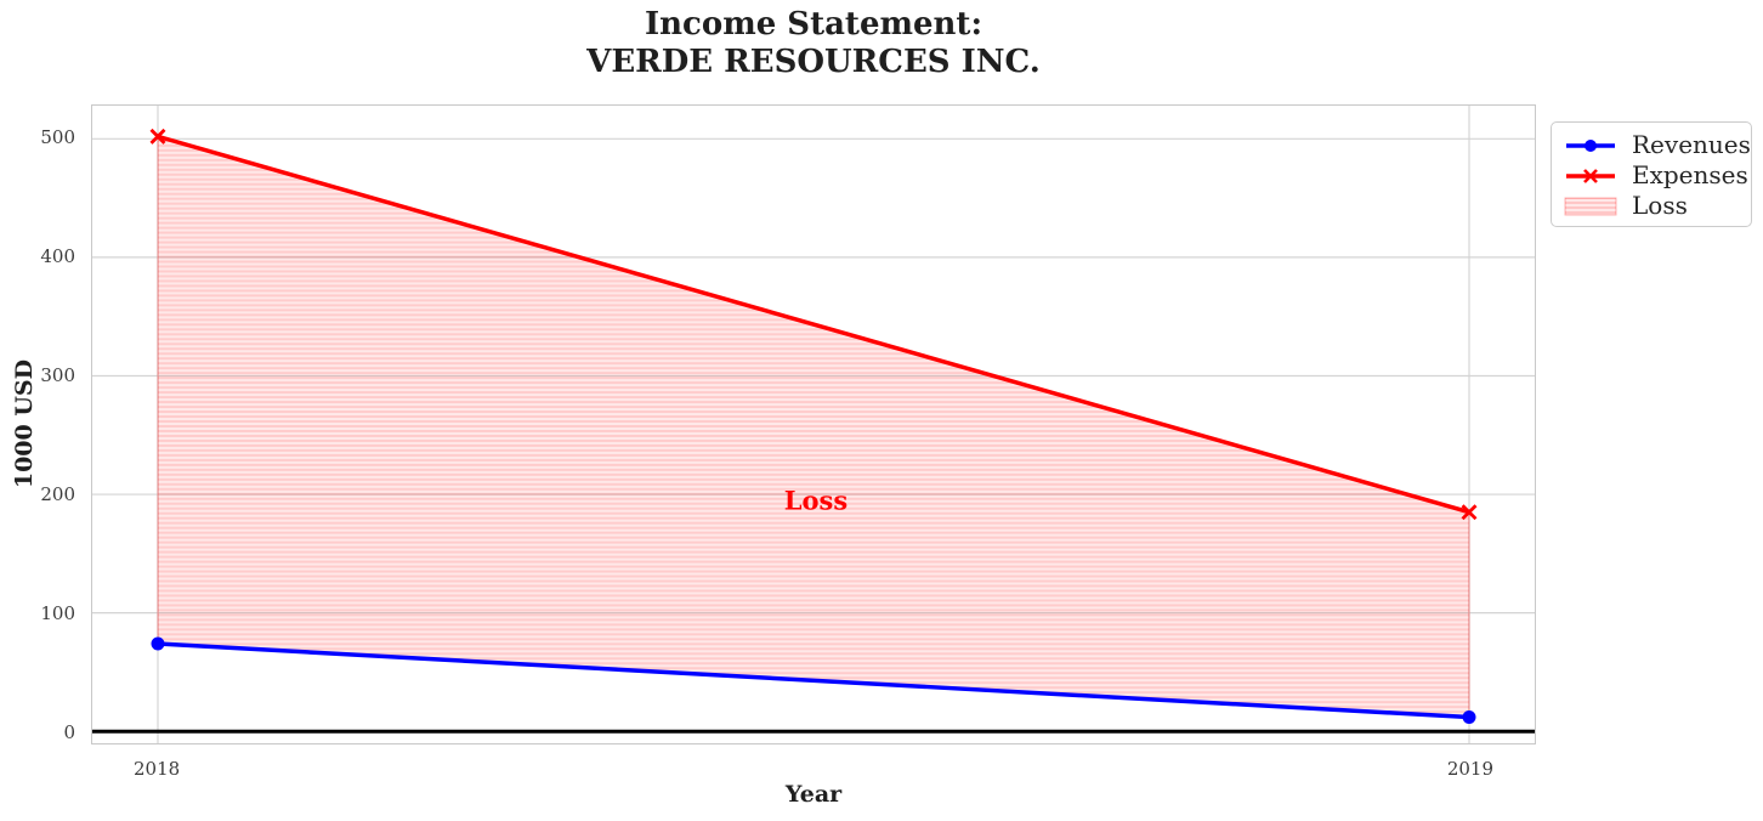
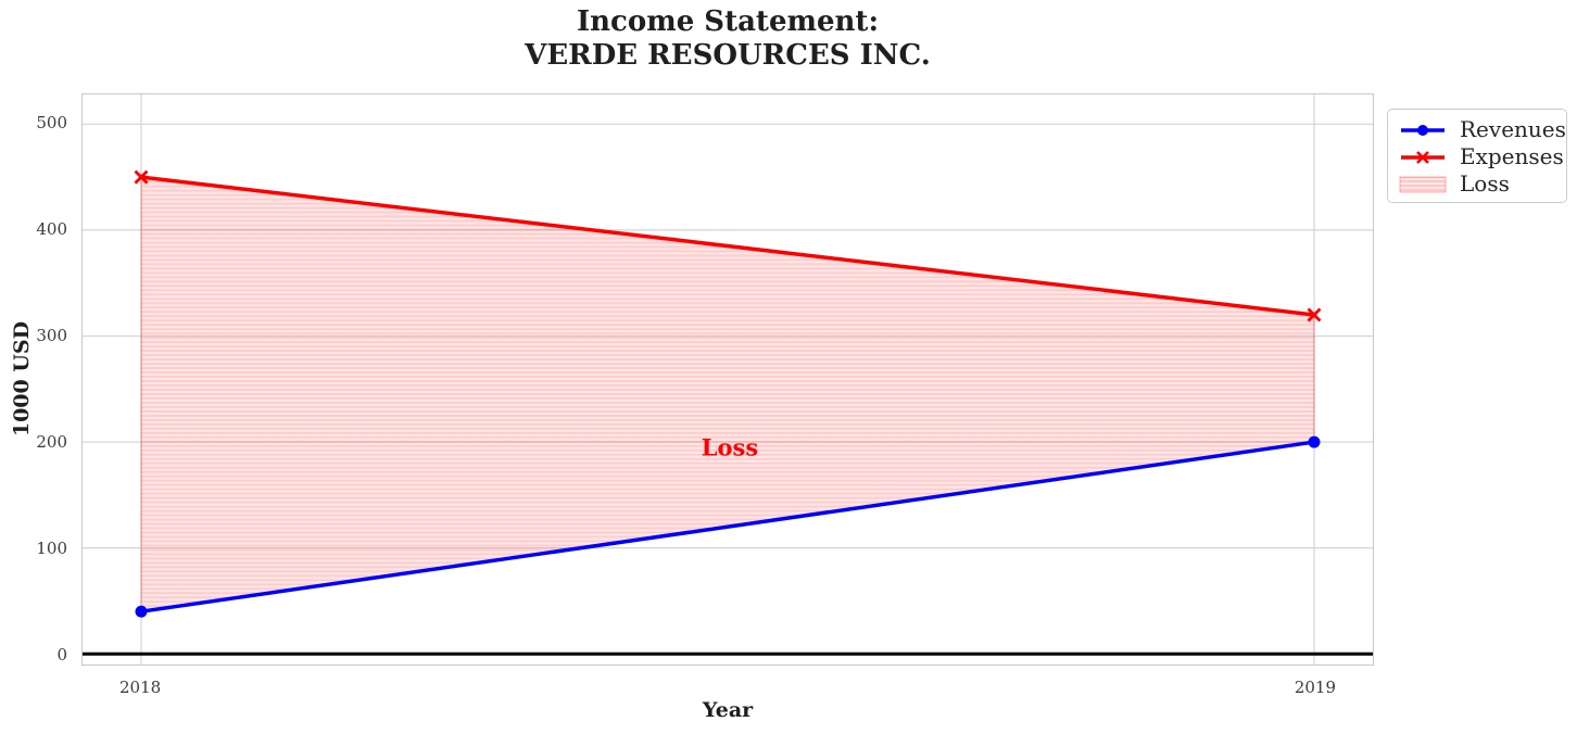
Revenues/2018: 70 -> 40
Expenses/2018: 500 -> 450
Revenues/2019: 10 -> 200
Expenses/2019: 180 -> 320
